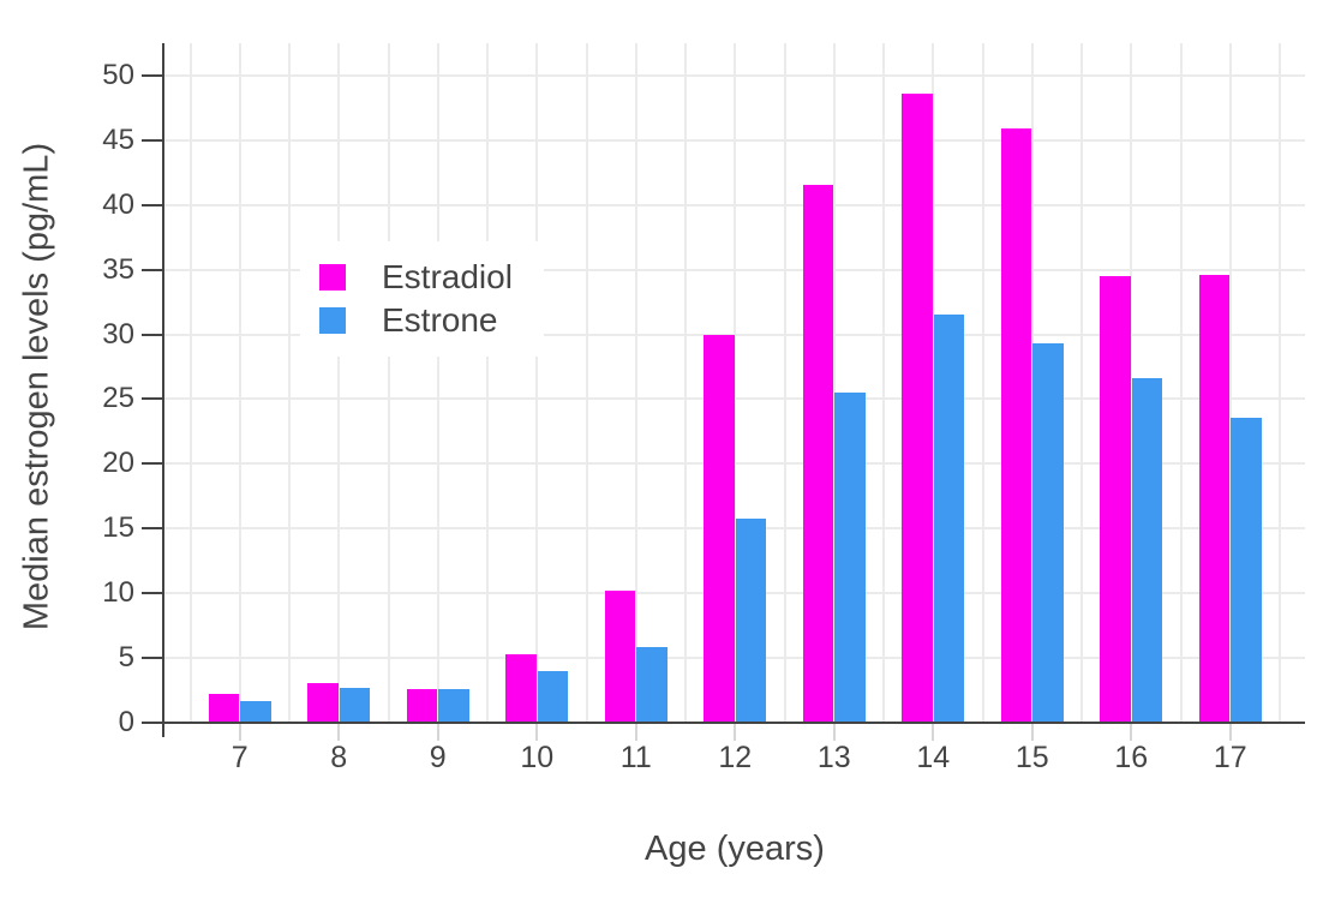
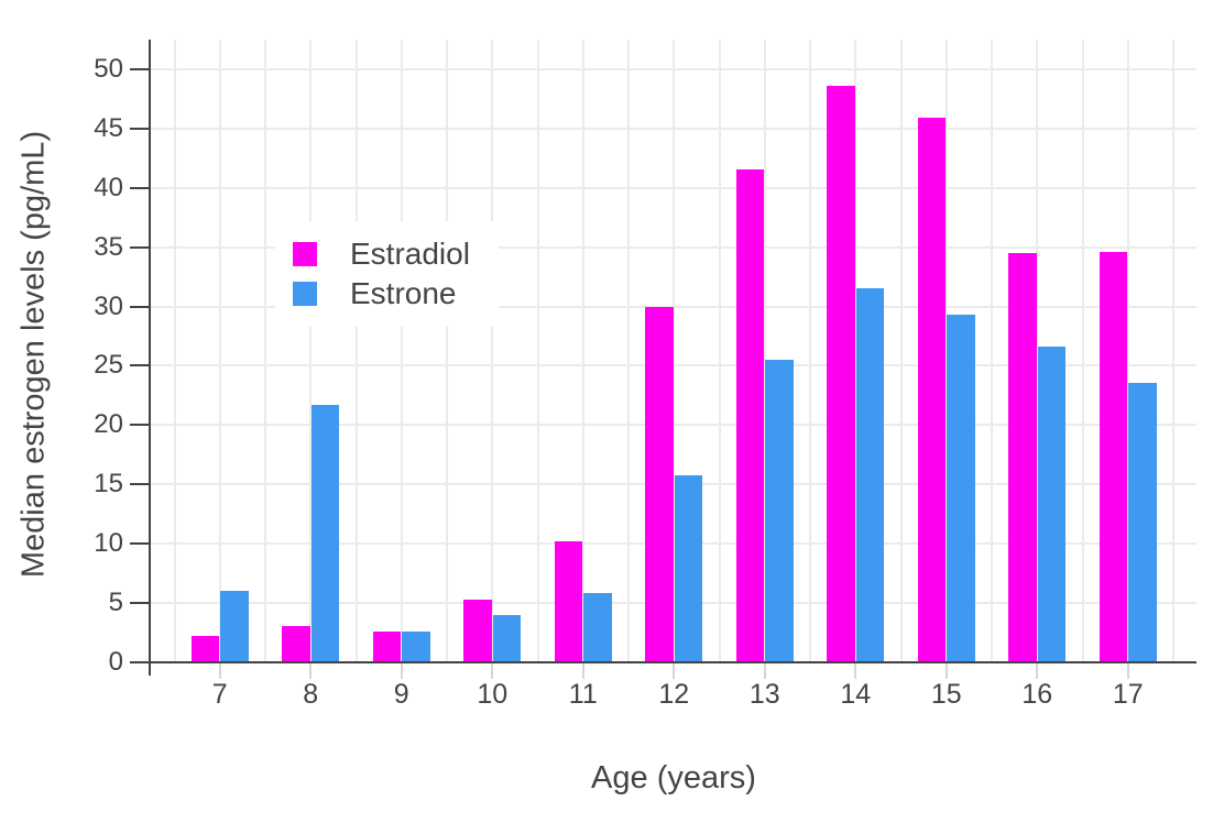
Estrone/7: 1.7 -> 6.0
Estrone/8: 2.7 -> 21.7
